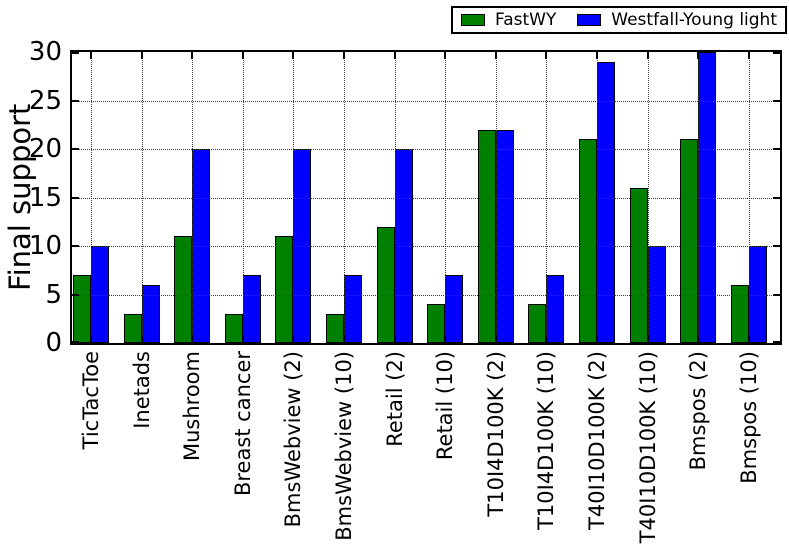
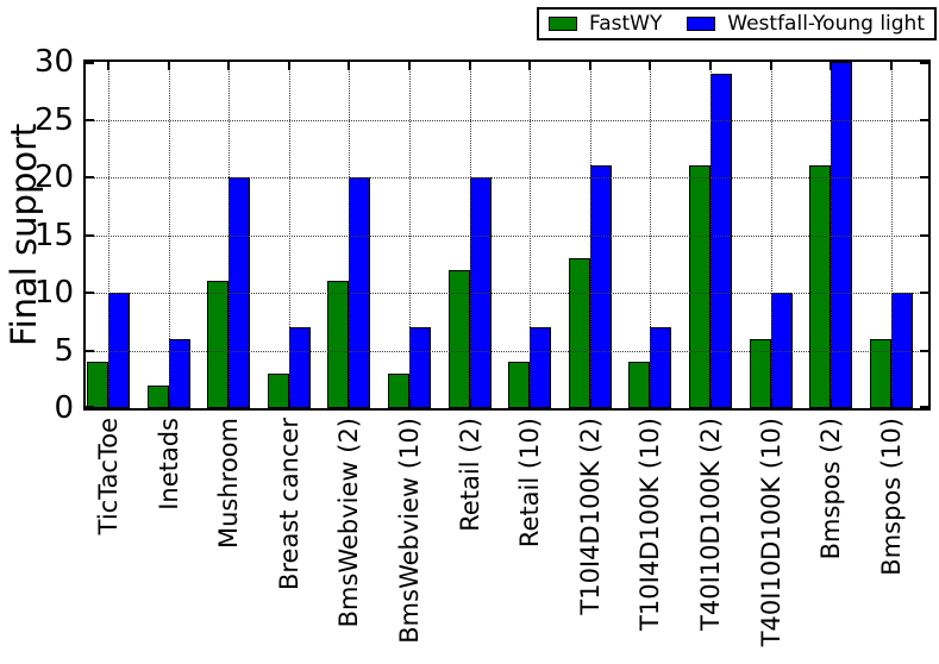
FastWY/TicTacToe: 7 -> 4
FastWY/Inetads: 3 -> 2
FastWY/T10I4D100K (2): 22 -> 13
Westfall-Young light/T10I4D100K (2): 22 -> 21
FastWY/T40I10D100K (10): 16 -> 6
